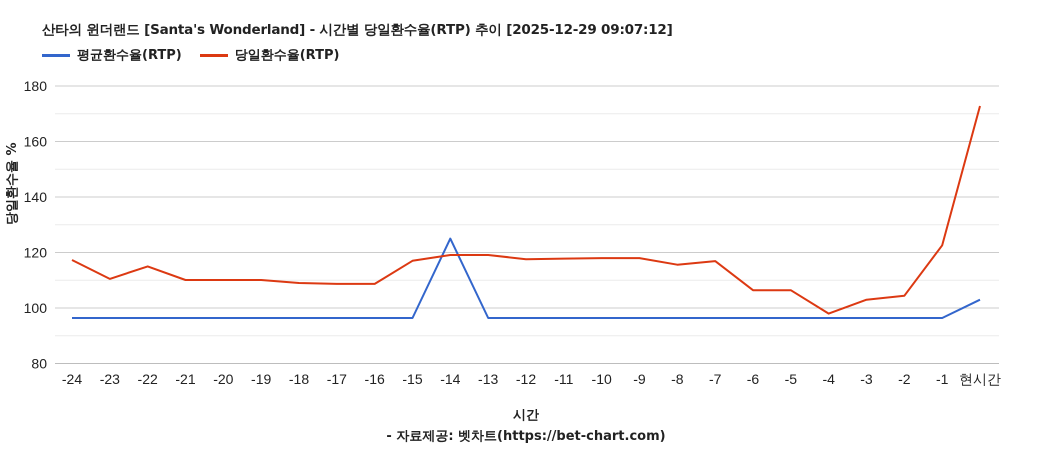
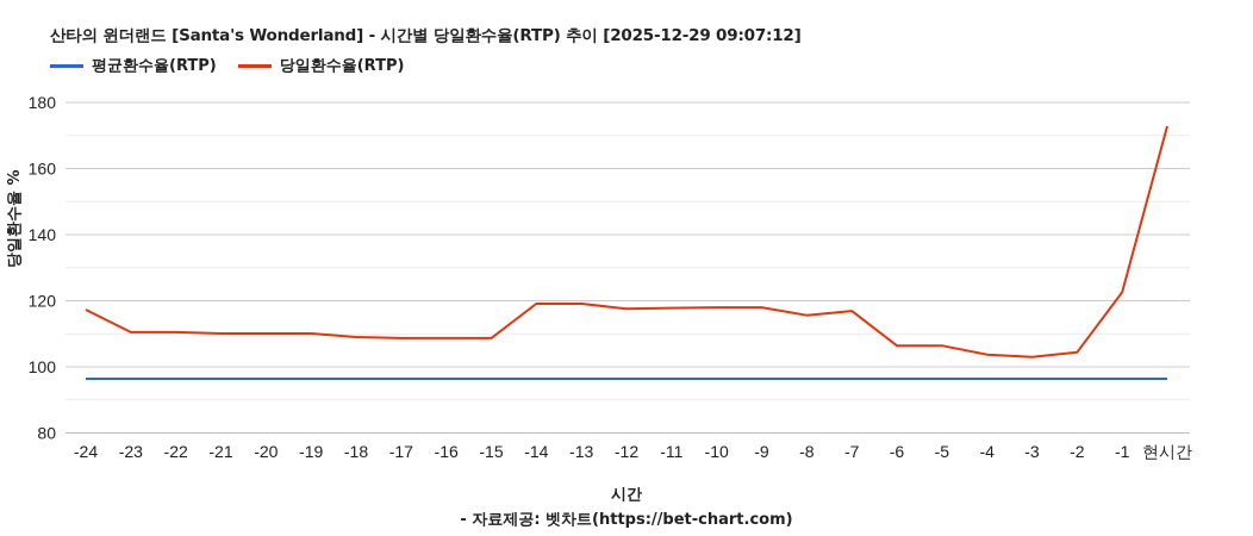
당일환수율(RTP)/-22: 115 -> 110
당일환수율(RTP)/-15: 117 -> 109
평균환수율(RTP)/-14: 125 -> 96
당일환수율(RTP)/-4: 98 -> 104
평균환수율(RTP)/현시간: 103 -> 96
